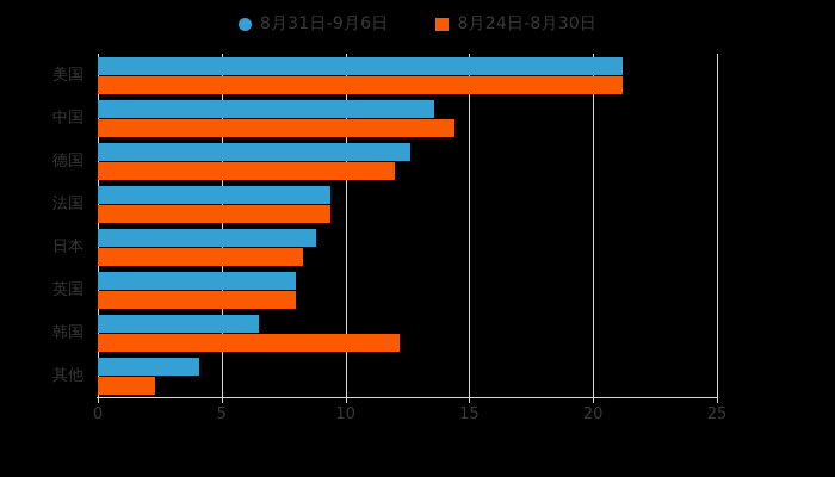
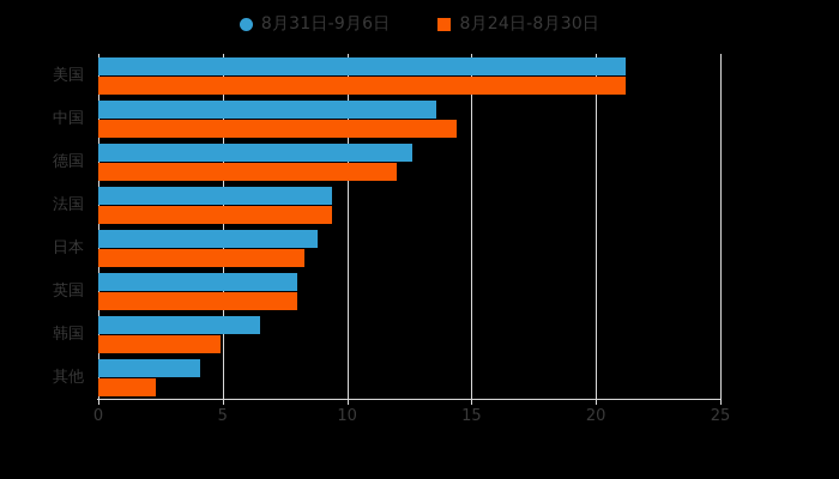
8月24日-8月30日/韩国: 12.2 -> 4.9
